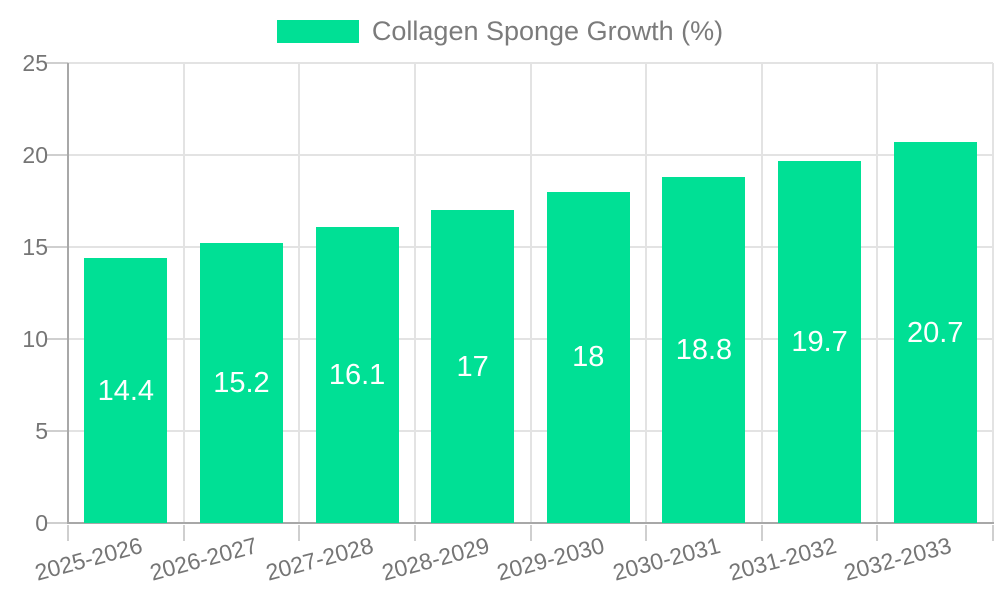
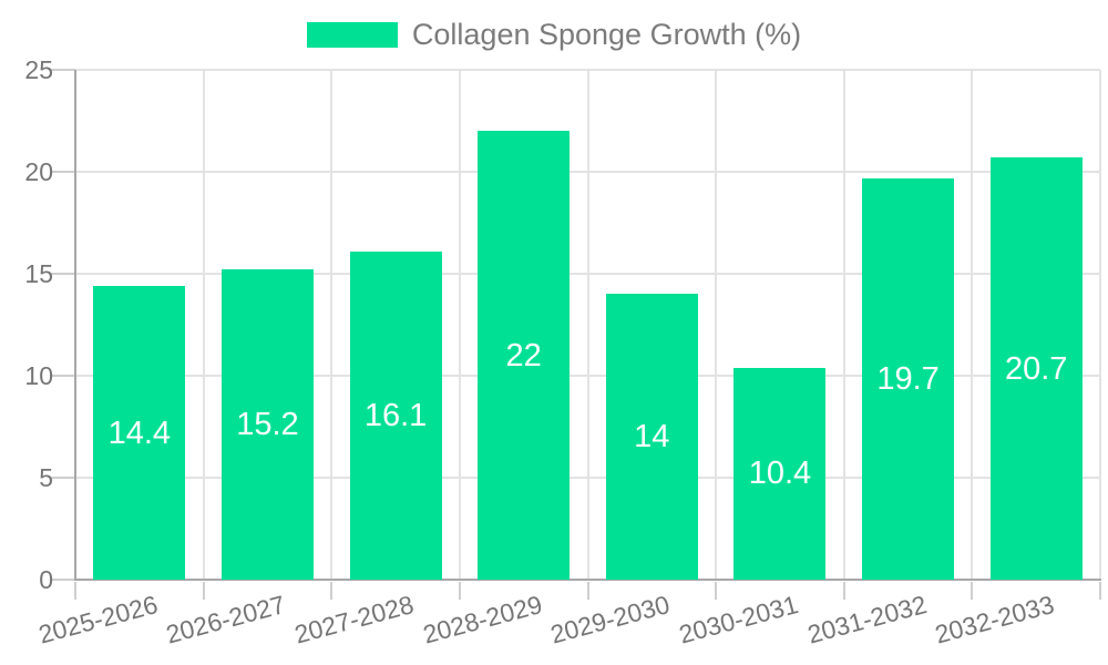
2028-2029: 17 -> 22
2029-2030: 18 -> 14
2030-2031: 18.8 -> 10.4
